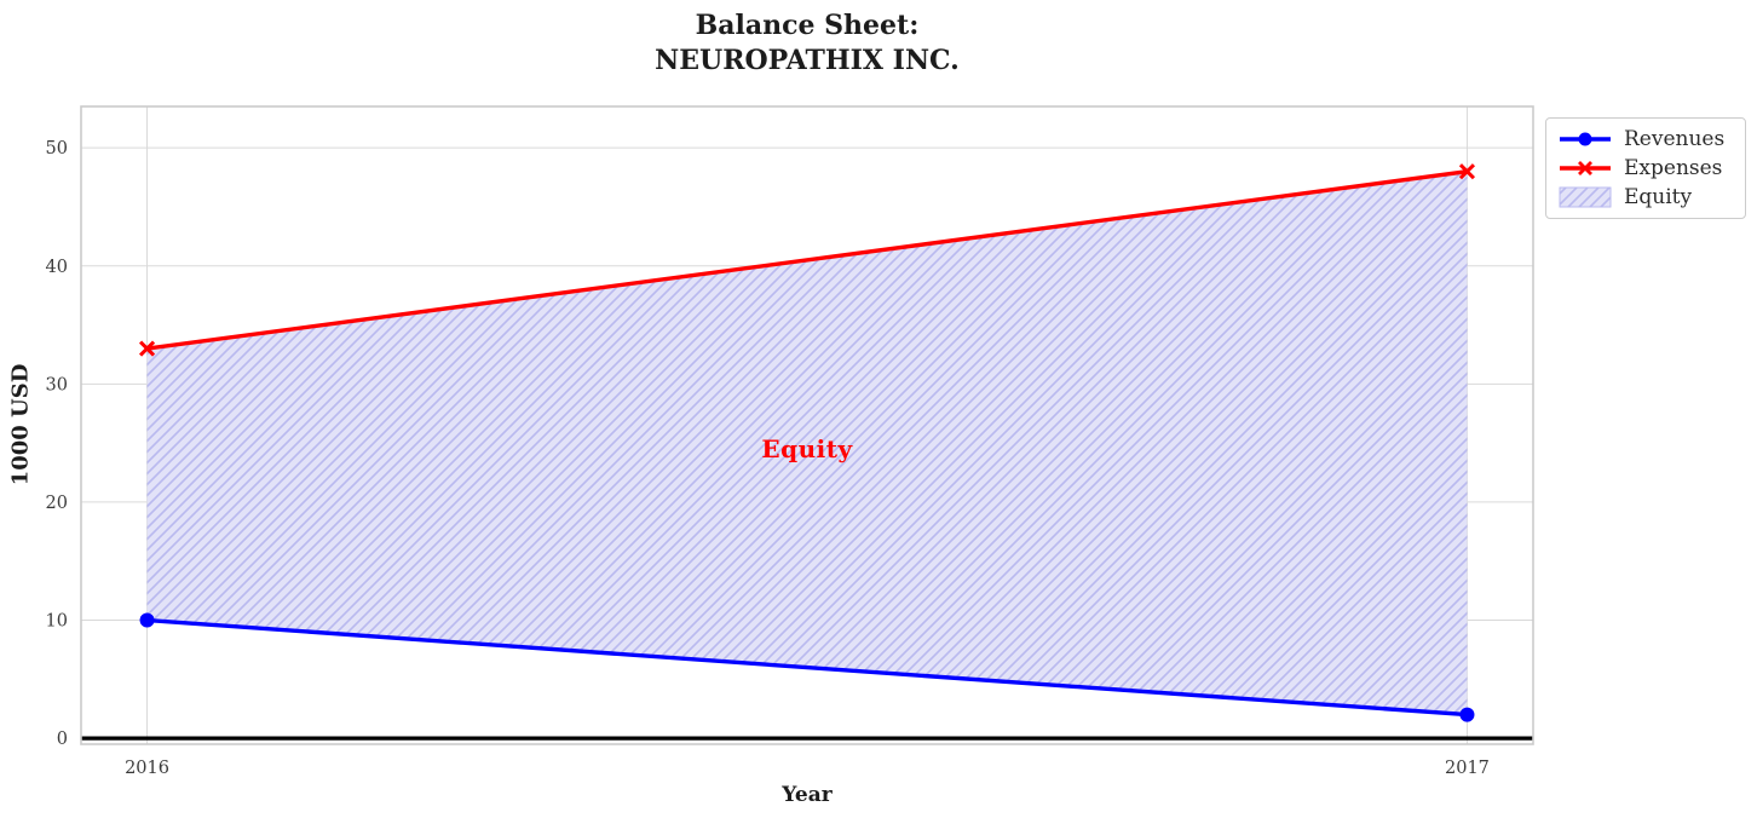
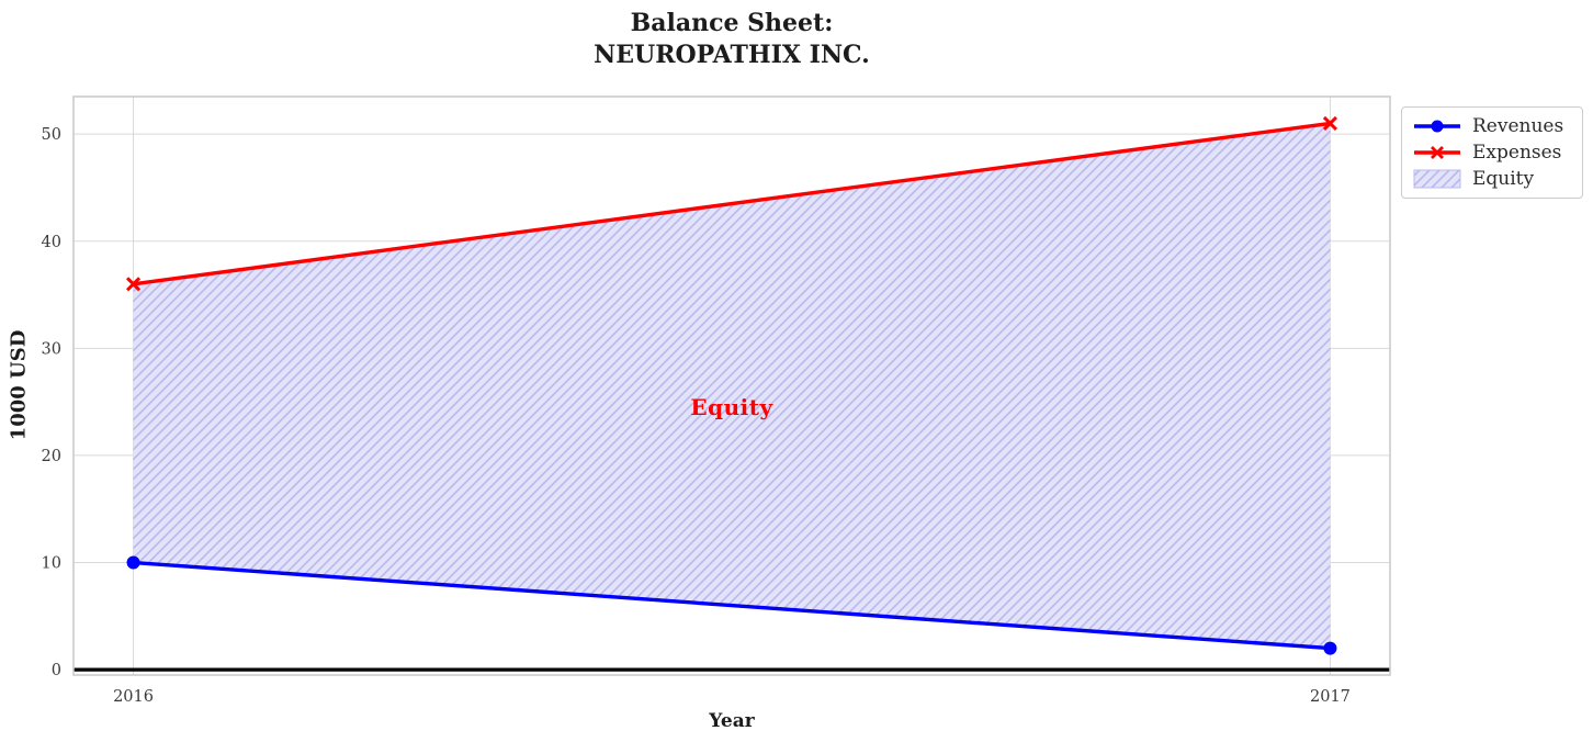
Expenses/2016: 33 -> 36
Expenses/2017: 48 -> 51
